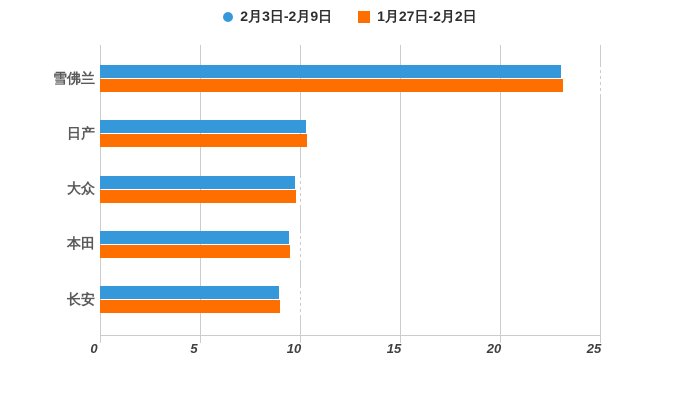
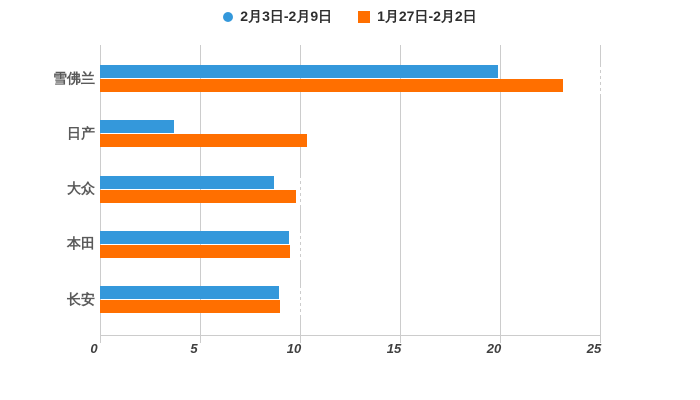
2月3日-2月9日/雪佛兰: 23.1 -> 19.9
2月3日-2月9日/日产: 10.3 -> 3.7
2月3日-2月9日/大众: 9.8 -> 8.7
